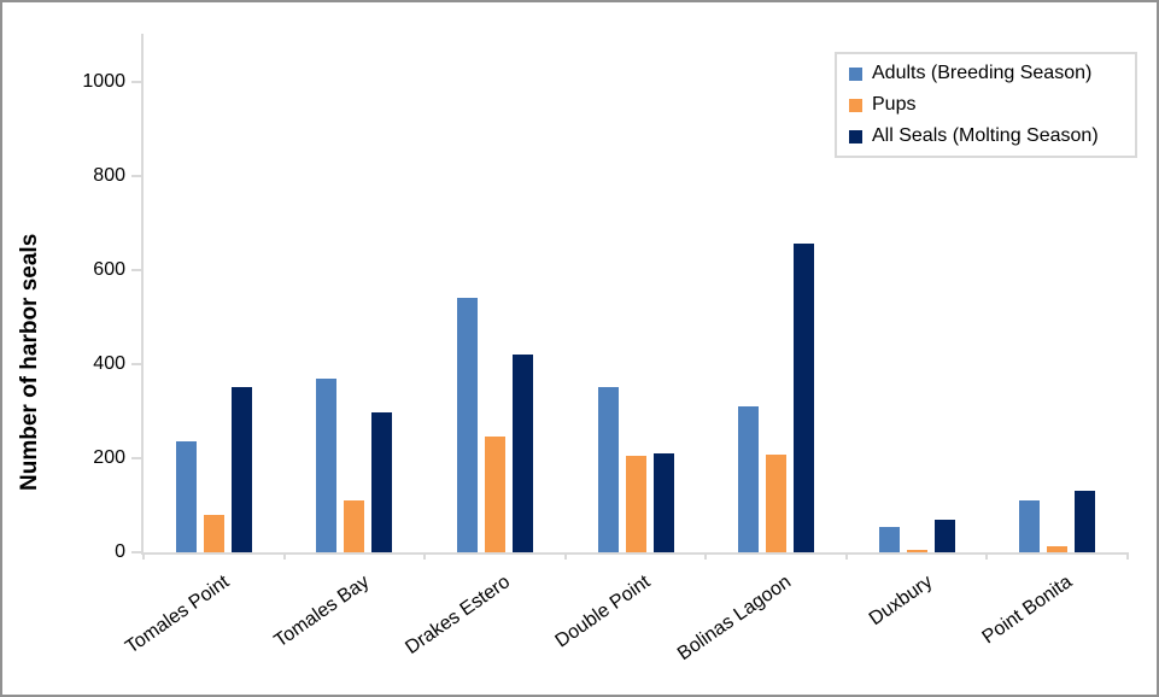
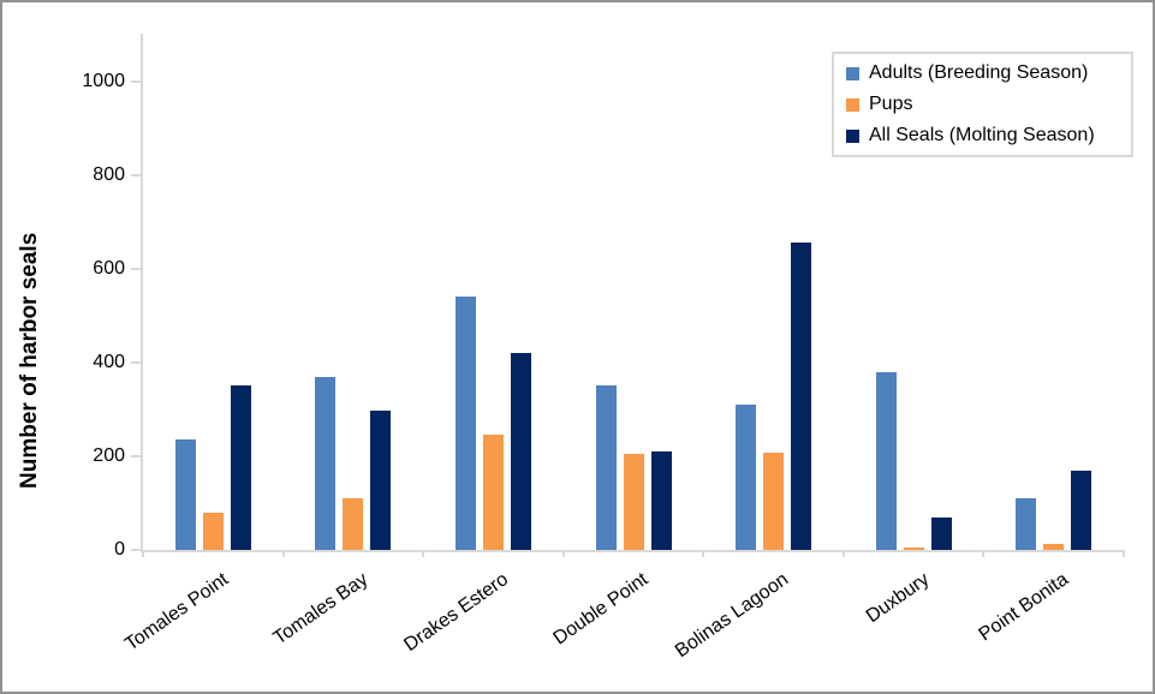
Adults (Breeding Season)/Duxbury: 60 -> 380
All Seals (Molting Season)/Point Bonita: 130 -> 170
